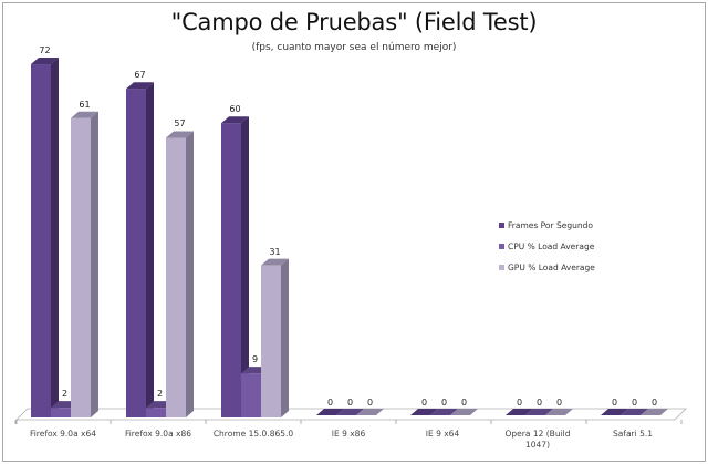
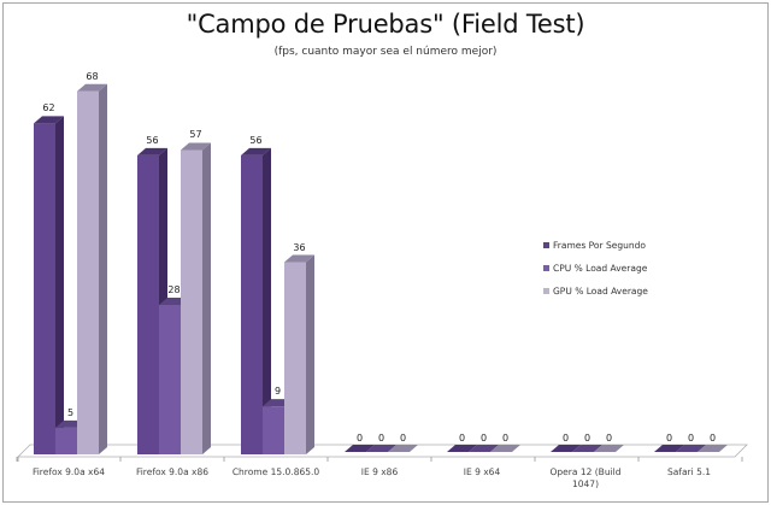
Frames Por Segundo/Firefox 9.0a x64: 72 -> 62
CPU % Load Average/Firefox 9.0a x64: 2 -> 5
GPU % Load Average/Firefox 9.0a x64: 61 -> 68
Frames Por Segundo/Firefox 9.0a x86: 67 -> 56
CPU % Load Average/Firefox 9.0a x86: 2 -> 28
Frames Por Segundo/Chrome 15.0.865.0: 60 -> 56
GPU % Load Average/Chrome 15.0.865.0: 31 -> 36
